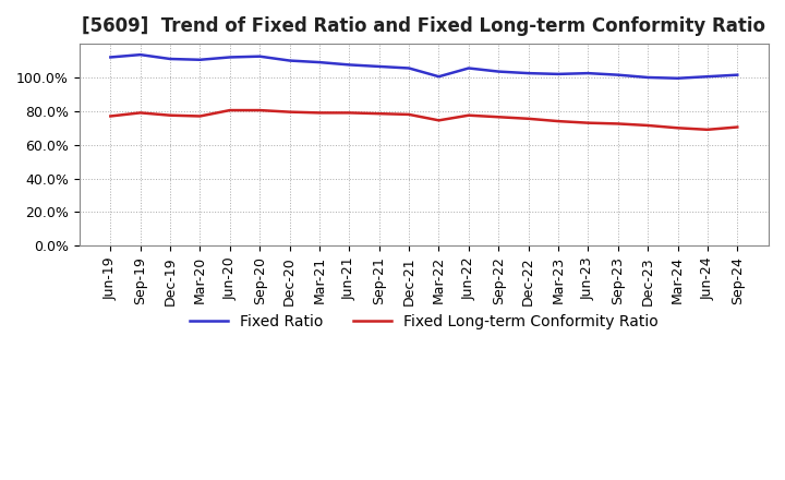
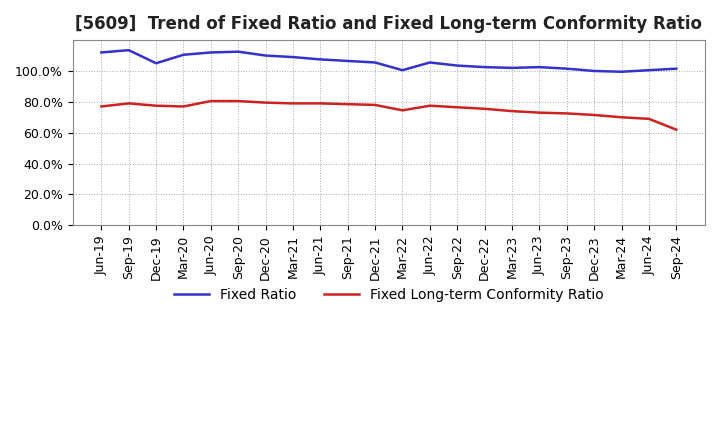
Fixed Ratio/Dec-19: 111% -> 105%
Fixed Long-term Conformity Ratio/Sep-24: 70% -> 62%
